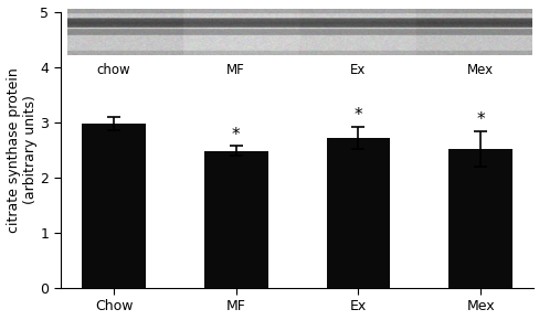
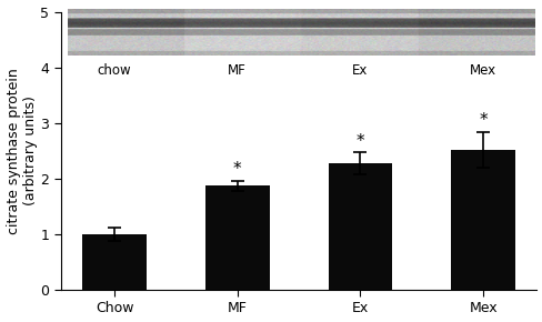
Chow: 2.98 -> 1.00
MF: 2.48 -> 1.87
Ex: 2.72 -> 2.27
